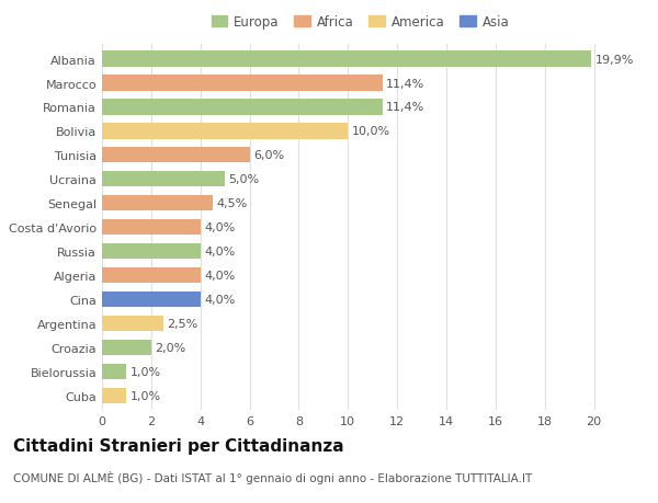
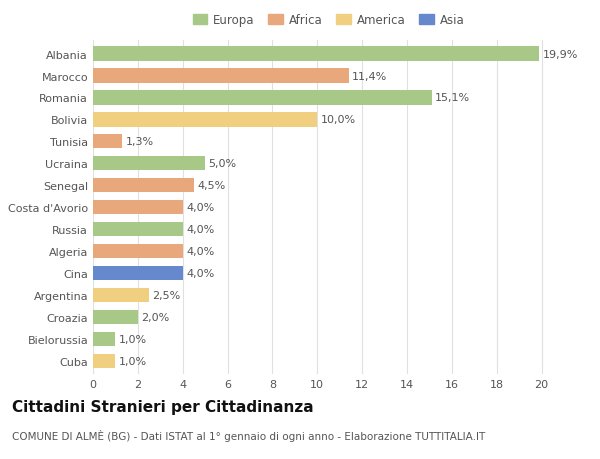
Romania: 11,4% -> 15,1%
Tunisia: 6,0% -> 1,3%
